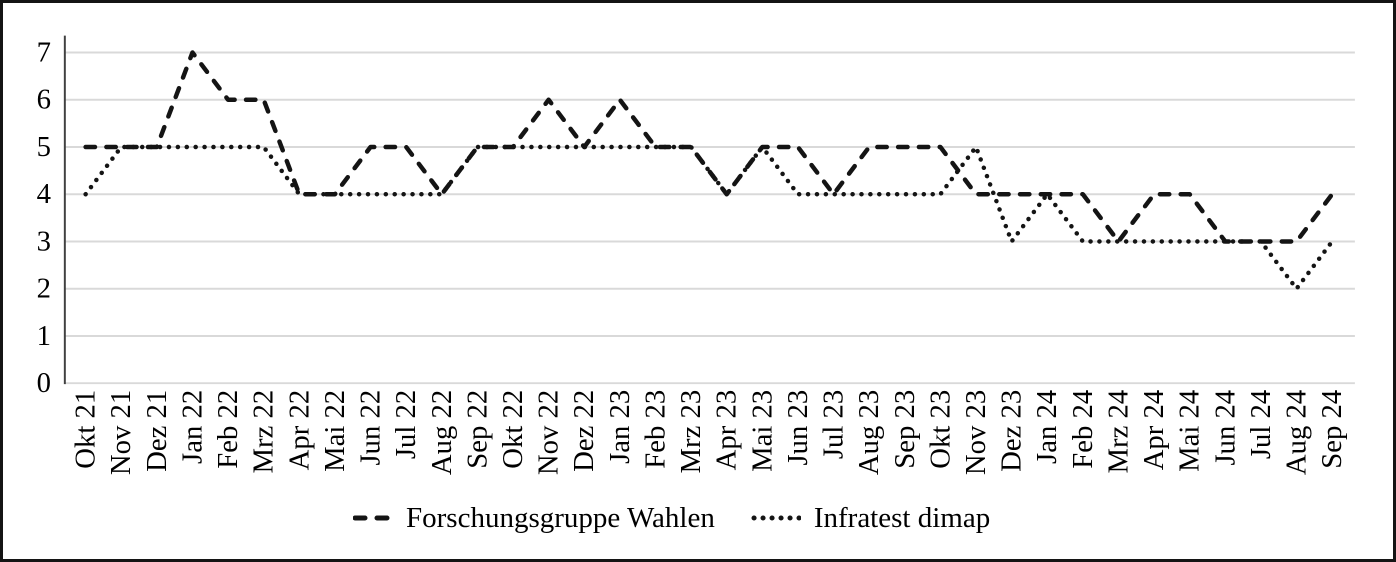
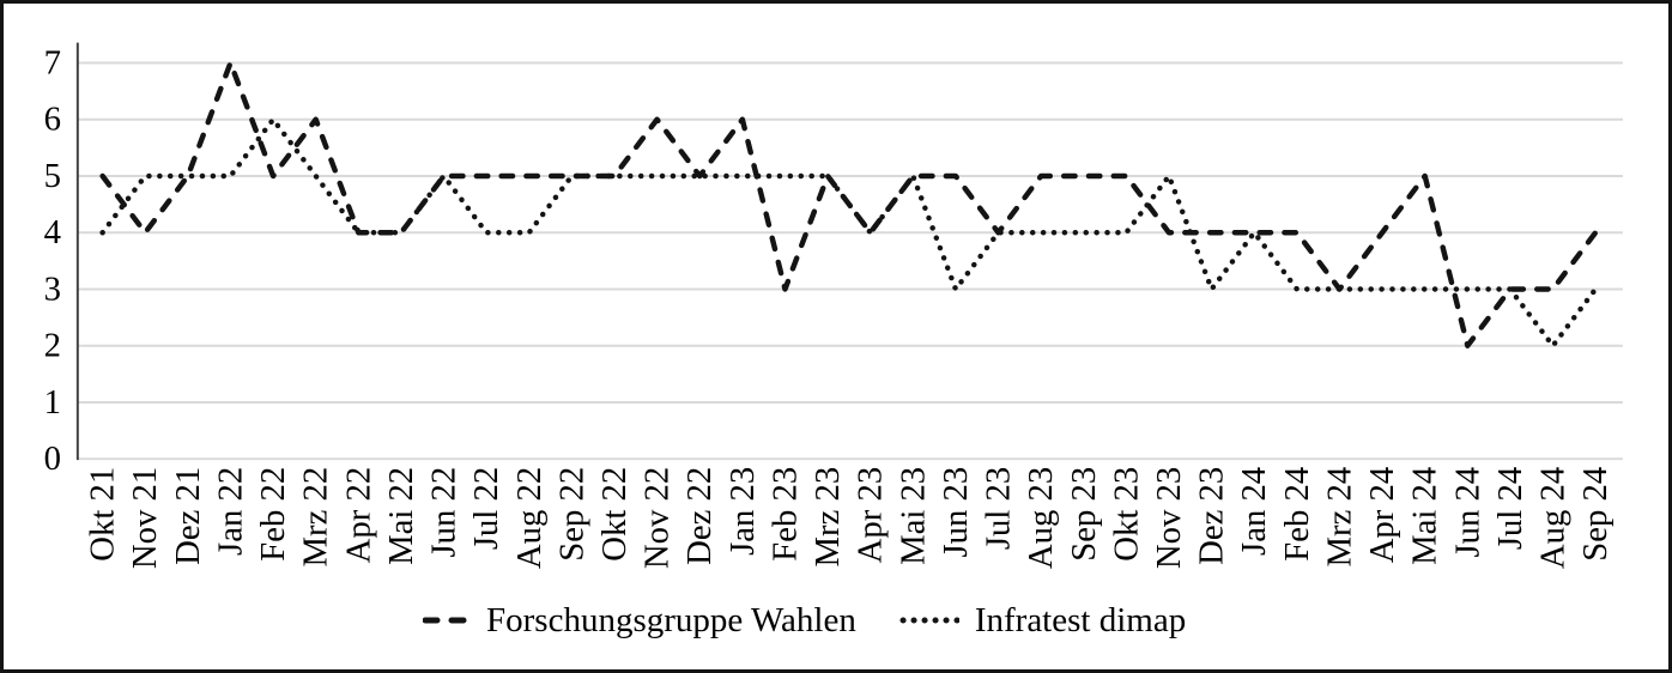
Forschungsgruppe Wahlen/Nov 21: 5 -> 4
Forschungsgruppe Wahlen/Feb 22: 6 -> 5
Infratest dimap/Feb 22: 5 -> 6
Infratest dimap/Jun 22: 4 -> 5
Forschungsgruppe Wahlen/Aug 22: 4 -> 5
Forschungsgruppe Wahlen/Feb 23: 5 -> 3
Infratest dimap/Jun 23: 4 -> 3
Forschungsgruppe Wahlen/Mai 24: 4 -> 5
Forschungsgruppe Wahlen/Jun 24: 3 -> 2
